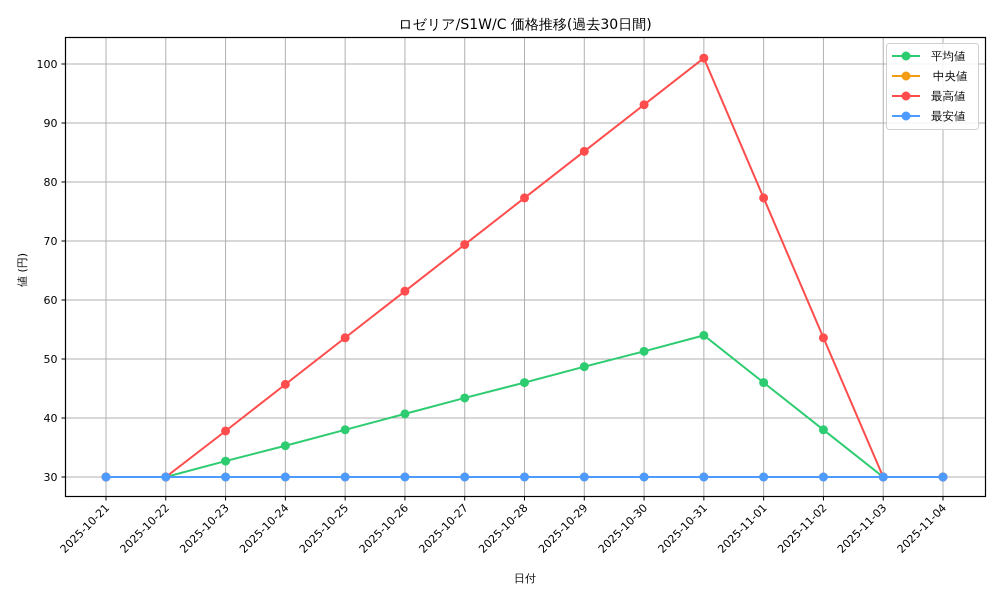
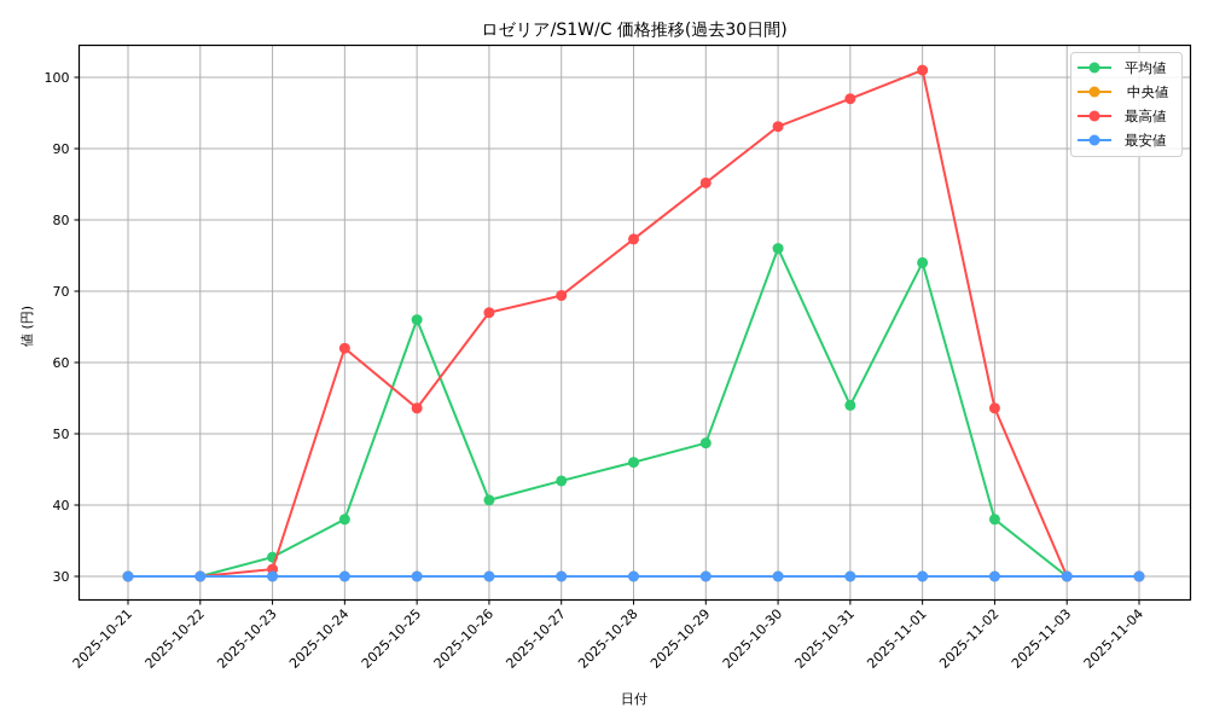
最高値/2025-10-23: 38 -> 31
平均値/2025-10-24: 35 -> 38
最高値/2025-10-24: 46 -> 62
平均値/2025-10-25: 38 -> 66
最高値/2025-10-26: 62 -> 67
平均値/2025-10-30: 51 -> 76
最高値/2025-10-31: 101 -> 97
平均値/2025-11-01: 46 -> 74
最高値/2025-11-01: 77 -> 101
